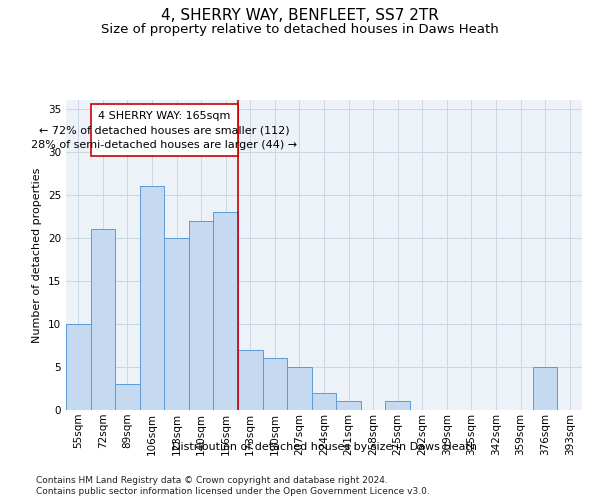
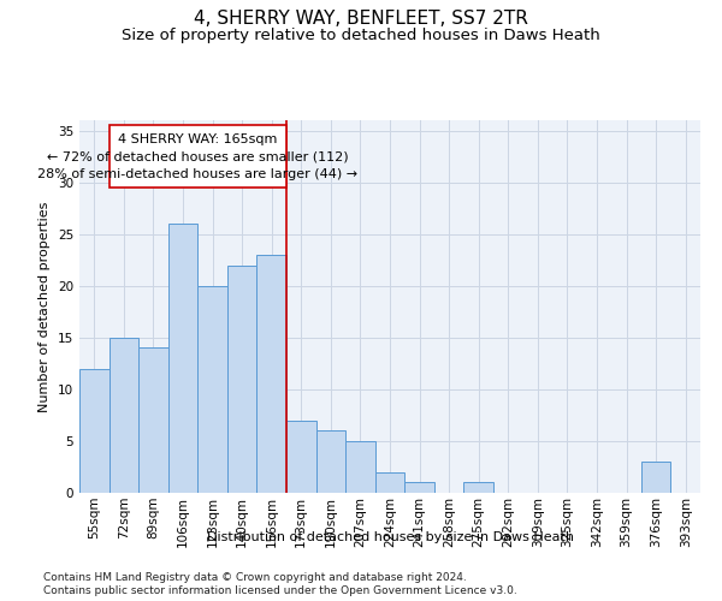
55sqm: 10 -> 12
72sqm: 21 -> 15
89sqm: 3 -> 14
376sqm: 5 -> 3
